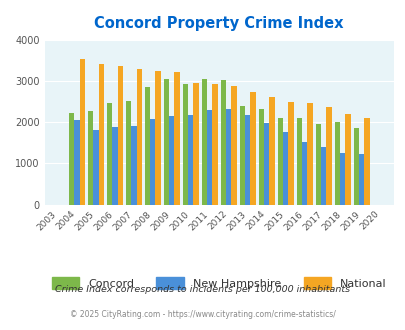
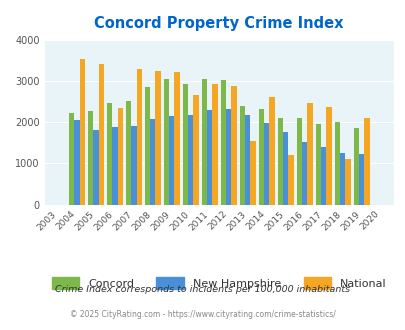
National/2006: 3360 -> 2350
National/2010: 2960 -> 2650
National/2013: 2730 -> 1550
National/2015: 2490 -> 1200
National/2018: 2200 -> 1100
